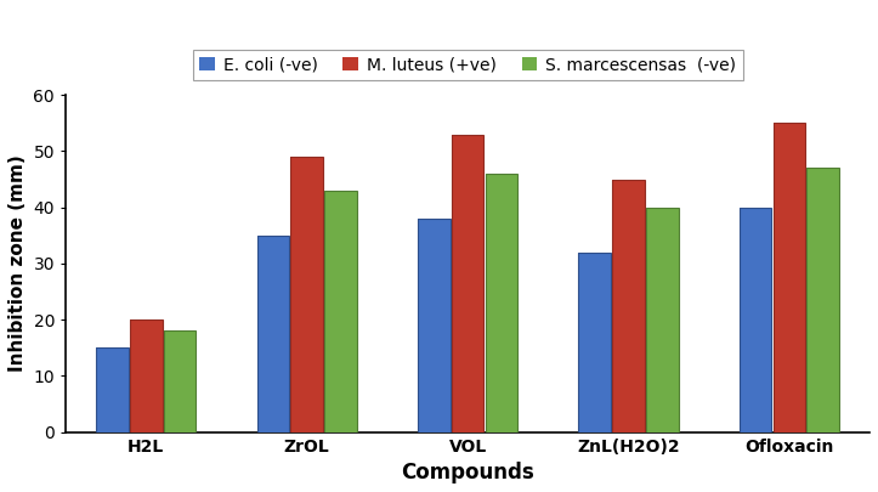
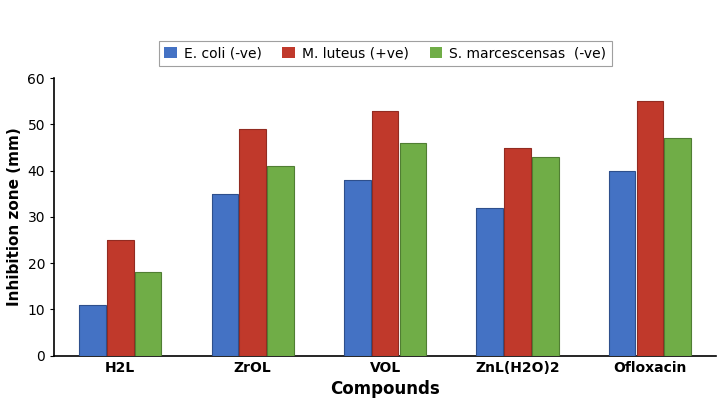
E. coli (-ve)/H2L: 15 -> 11
M. luteus (+ve)/H2L: 20 -> 25
S. marcescensas (-ve)/ZrOL: 43 -> 41
S. marcescensas (-ve)/ZnL(H2O)2: 40 -> 43
